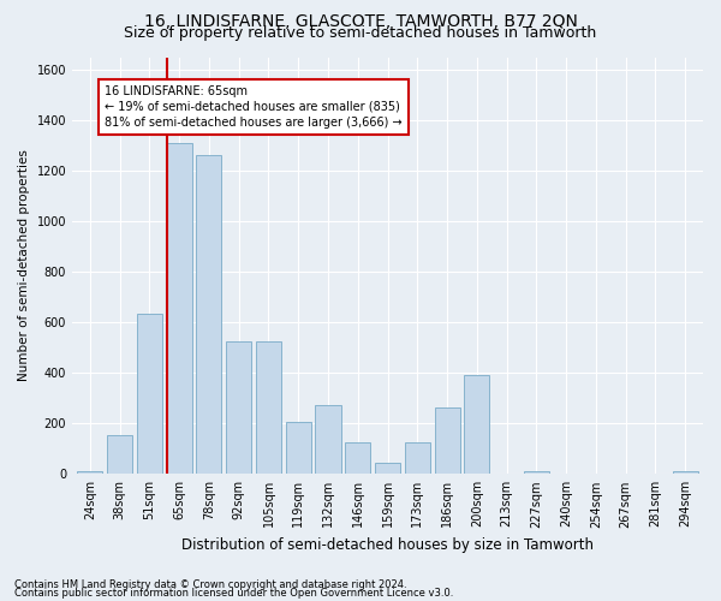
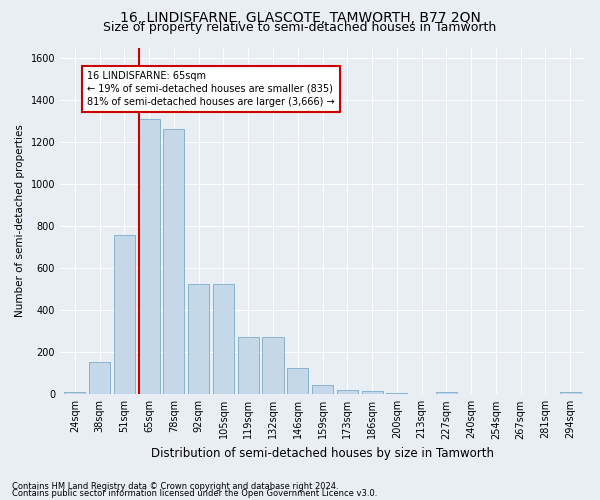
51sqm: 635 -> 760
119sqm: 205 -> 275
173sqm: 125 -> 20
186sqm: 265 -> 15
200sqm: 390 -> 5
